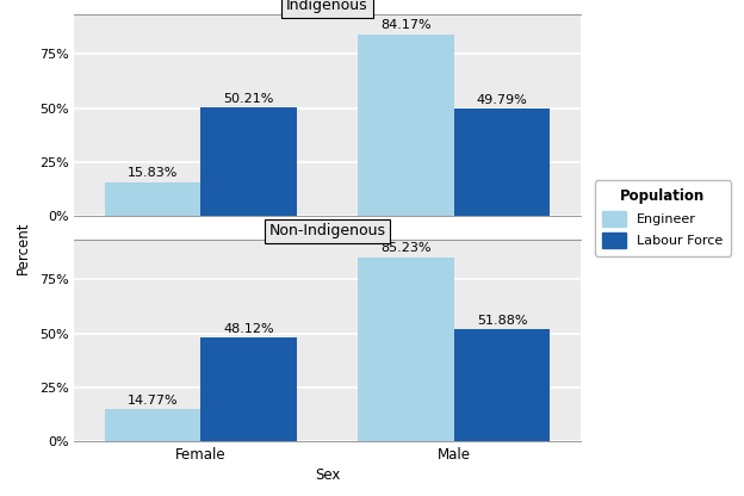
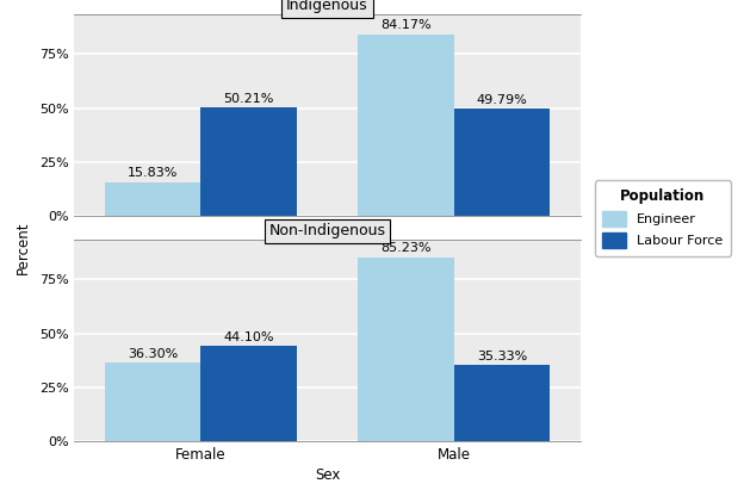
Non-Indigenous/Engineer/Female: 14.77% -> 36.30%
Non-Indigenous/Labour Force/Female: 48.12% -> 44.10%
Non-Indigenous/Labour Force/Male: 51.88% -> 35.33%
